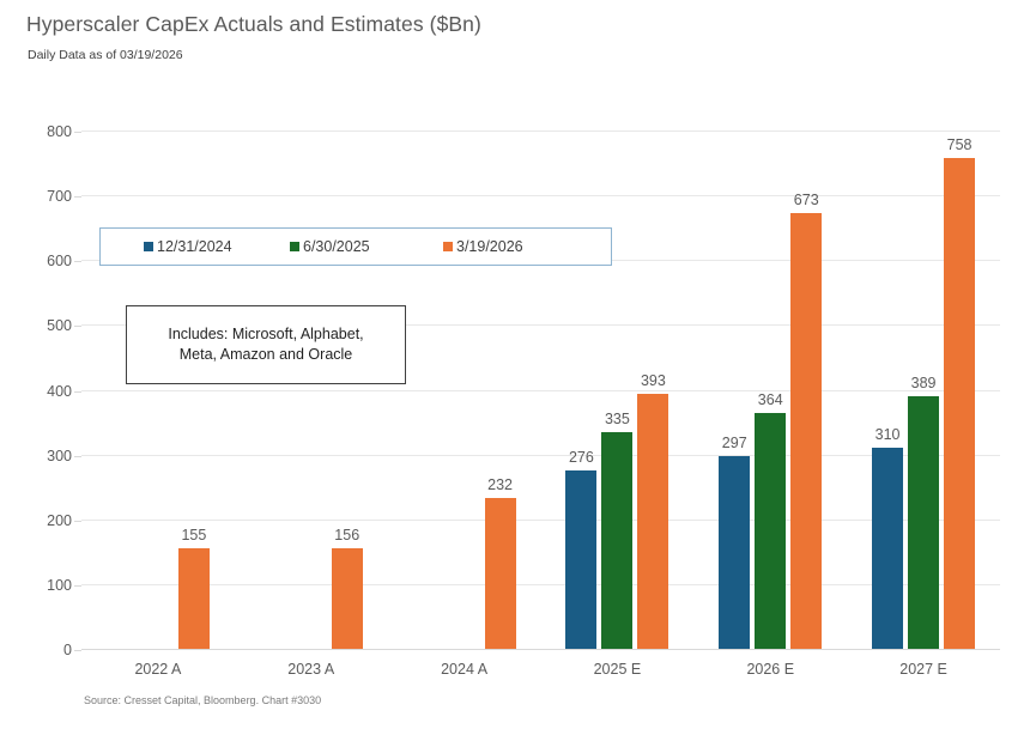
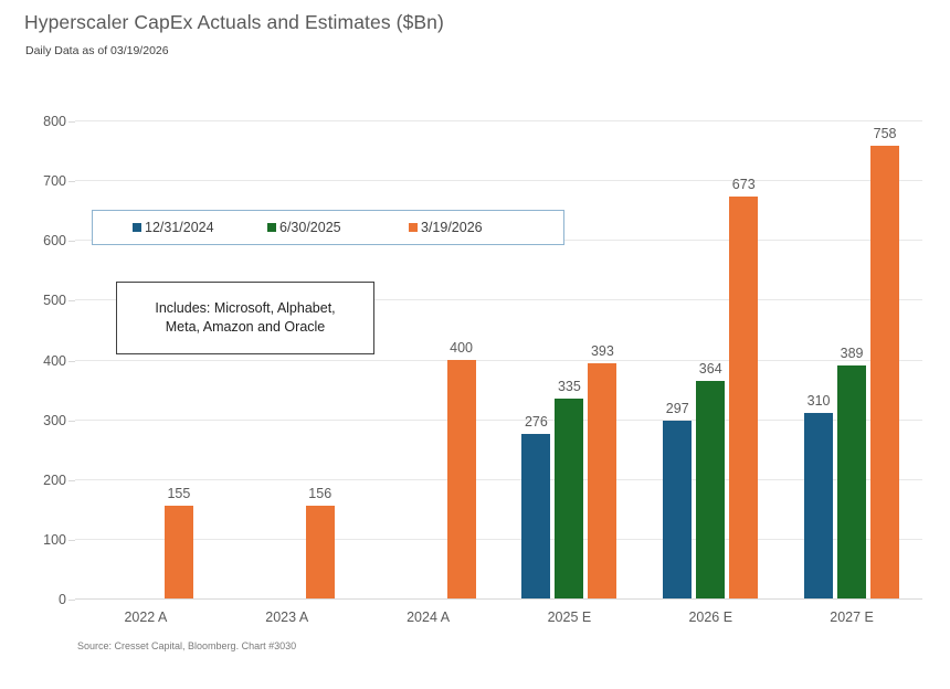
3/19/2026/2024 A: 232 -> 400
